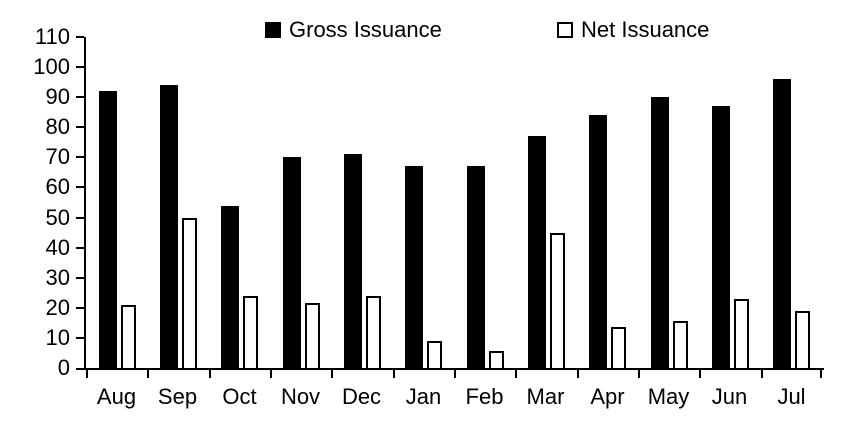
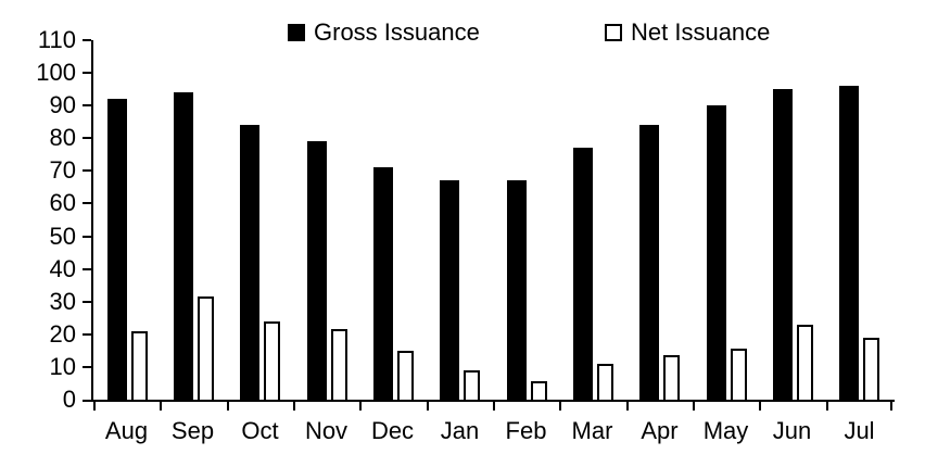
Net Issuance/Sep: 50 -> 32
Gross Issuance/Oct: 54 -> 84
Gross Issuance/Nov: 70 -> 79
Net Issuance/Dec: 24 -> 15
Net Issuance/Mar: 45 -> 11
Gross Issuance/Jun: 87 -> 95
